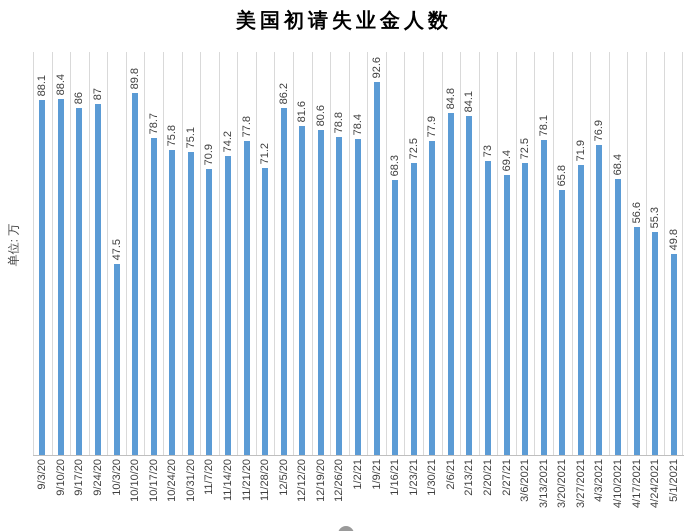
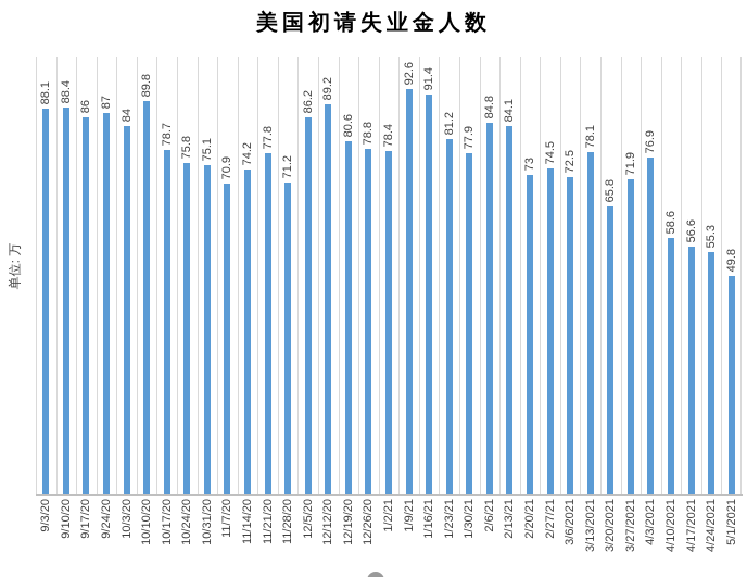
10/3/20: 47.5 -> 84
12/12/20: 81.6 -> 89.2
1/16/21: 68.3 -> 91.4
1/23/21: 72.5 -> 81.2
2/27/21: 69.4 -> 74.5
4/10/2021: 68.4 -> 58.6
